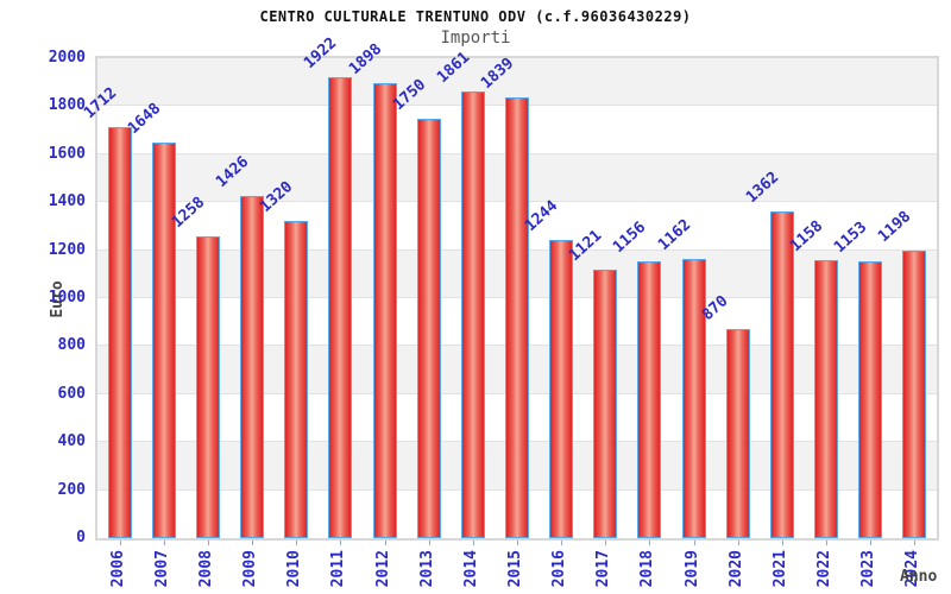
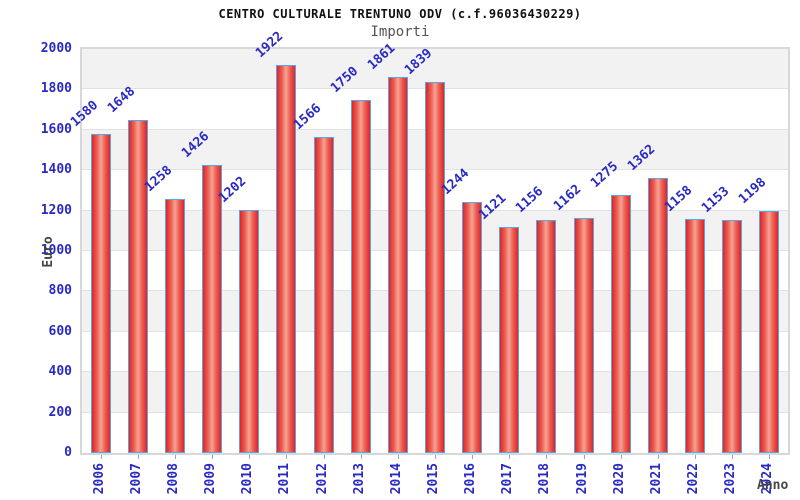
2006: 1712 -> 1580
2010: 1320 -> 1202
2012: 1898 -> 1566
2020: 870 -> 1275
